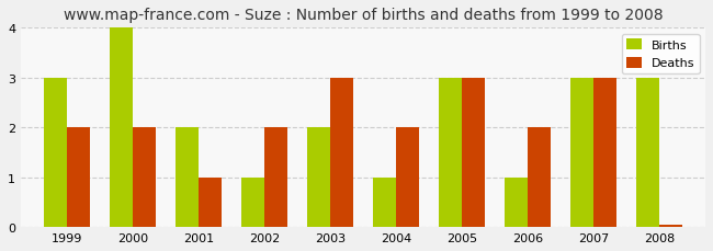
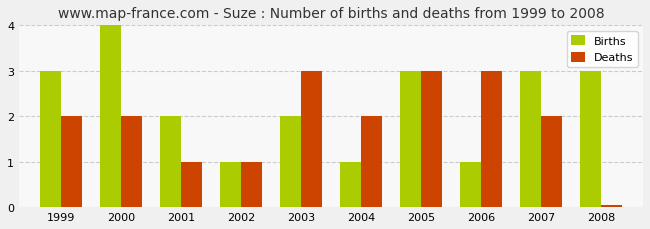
Deaths/2002: 2.00 -> 1.00
Deaths/2006: 2.00 -> 3.00
Deaths/2007: 3.00 -> 2.00
